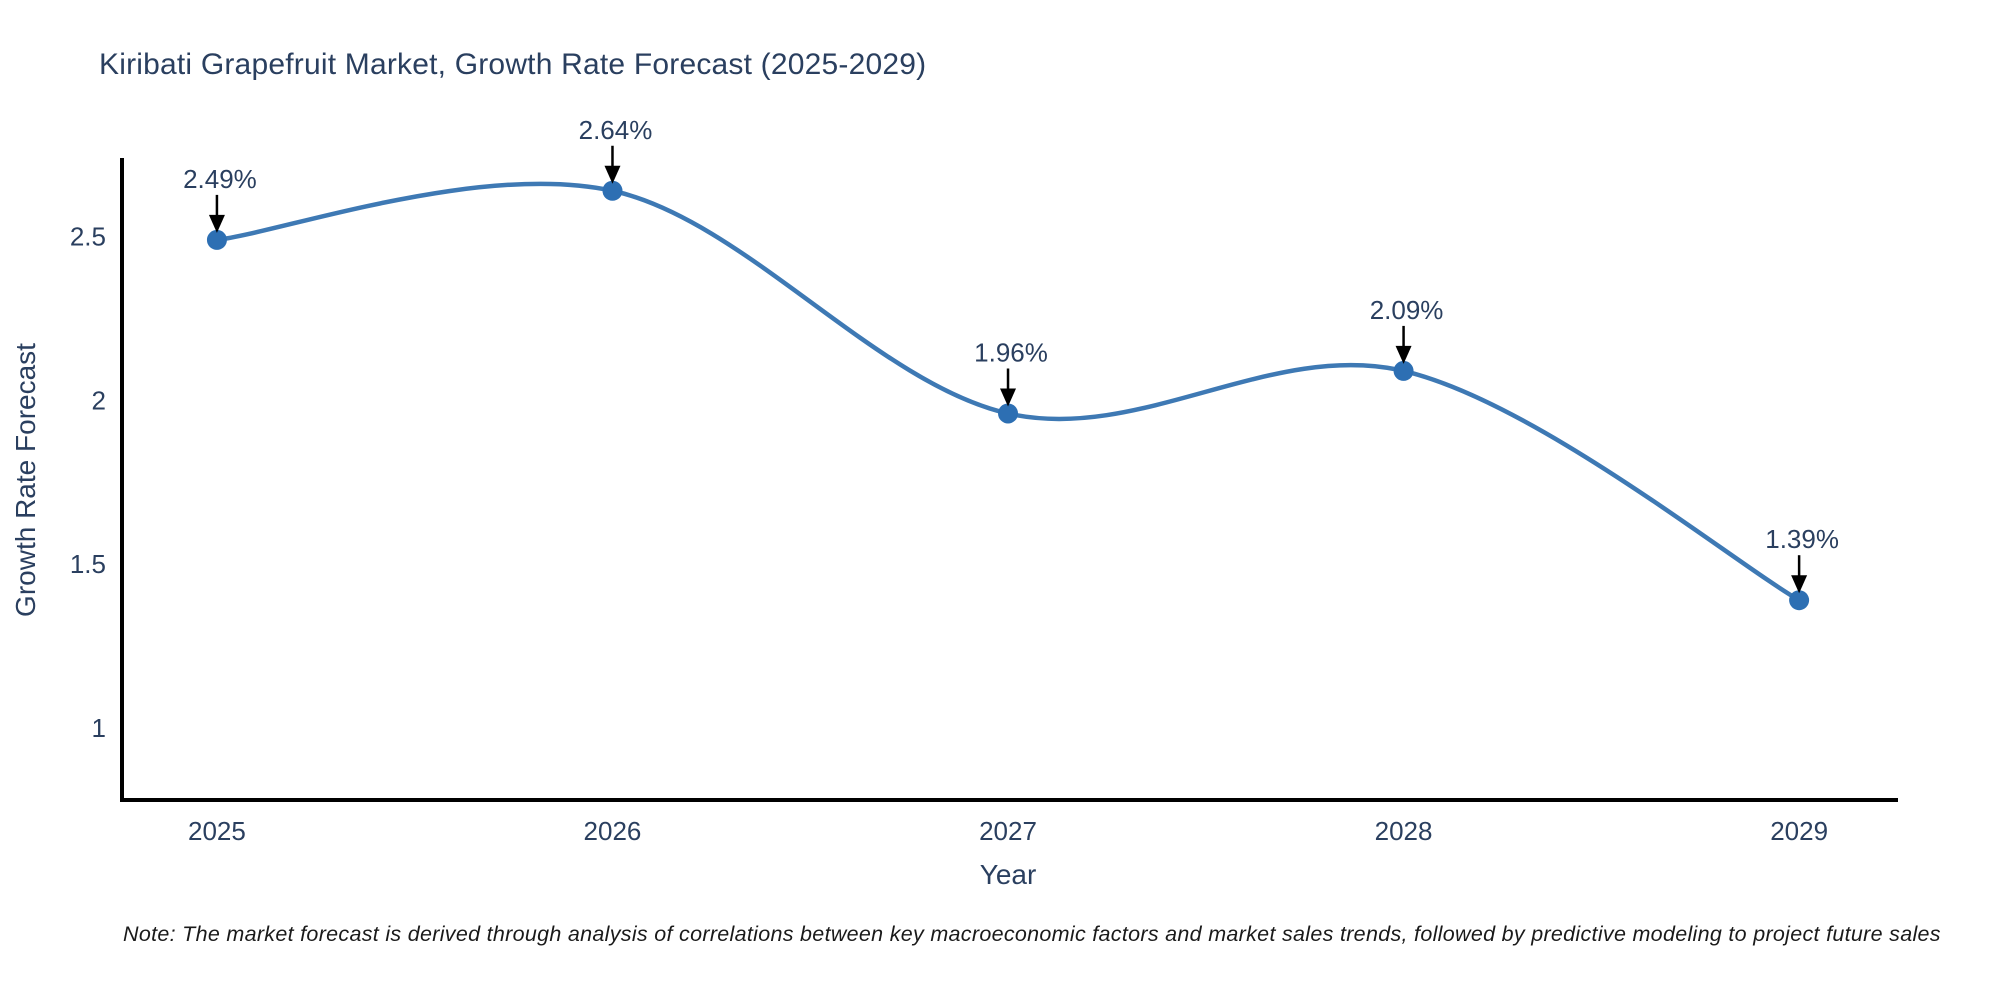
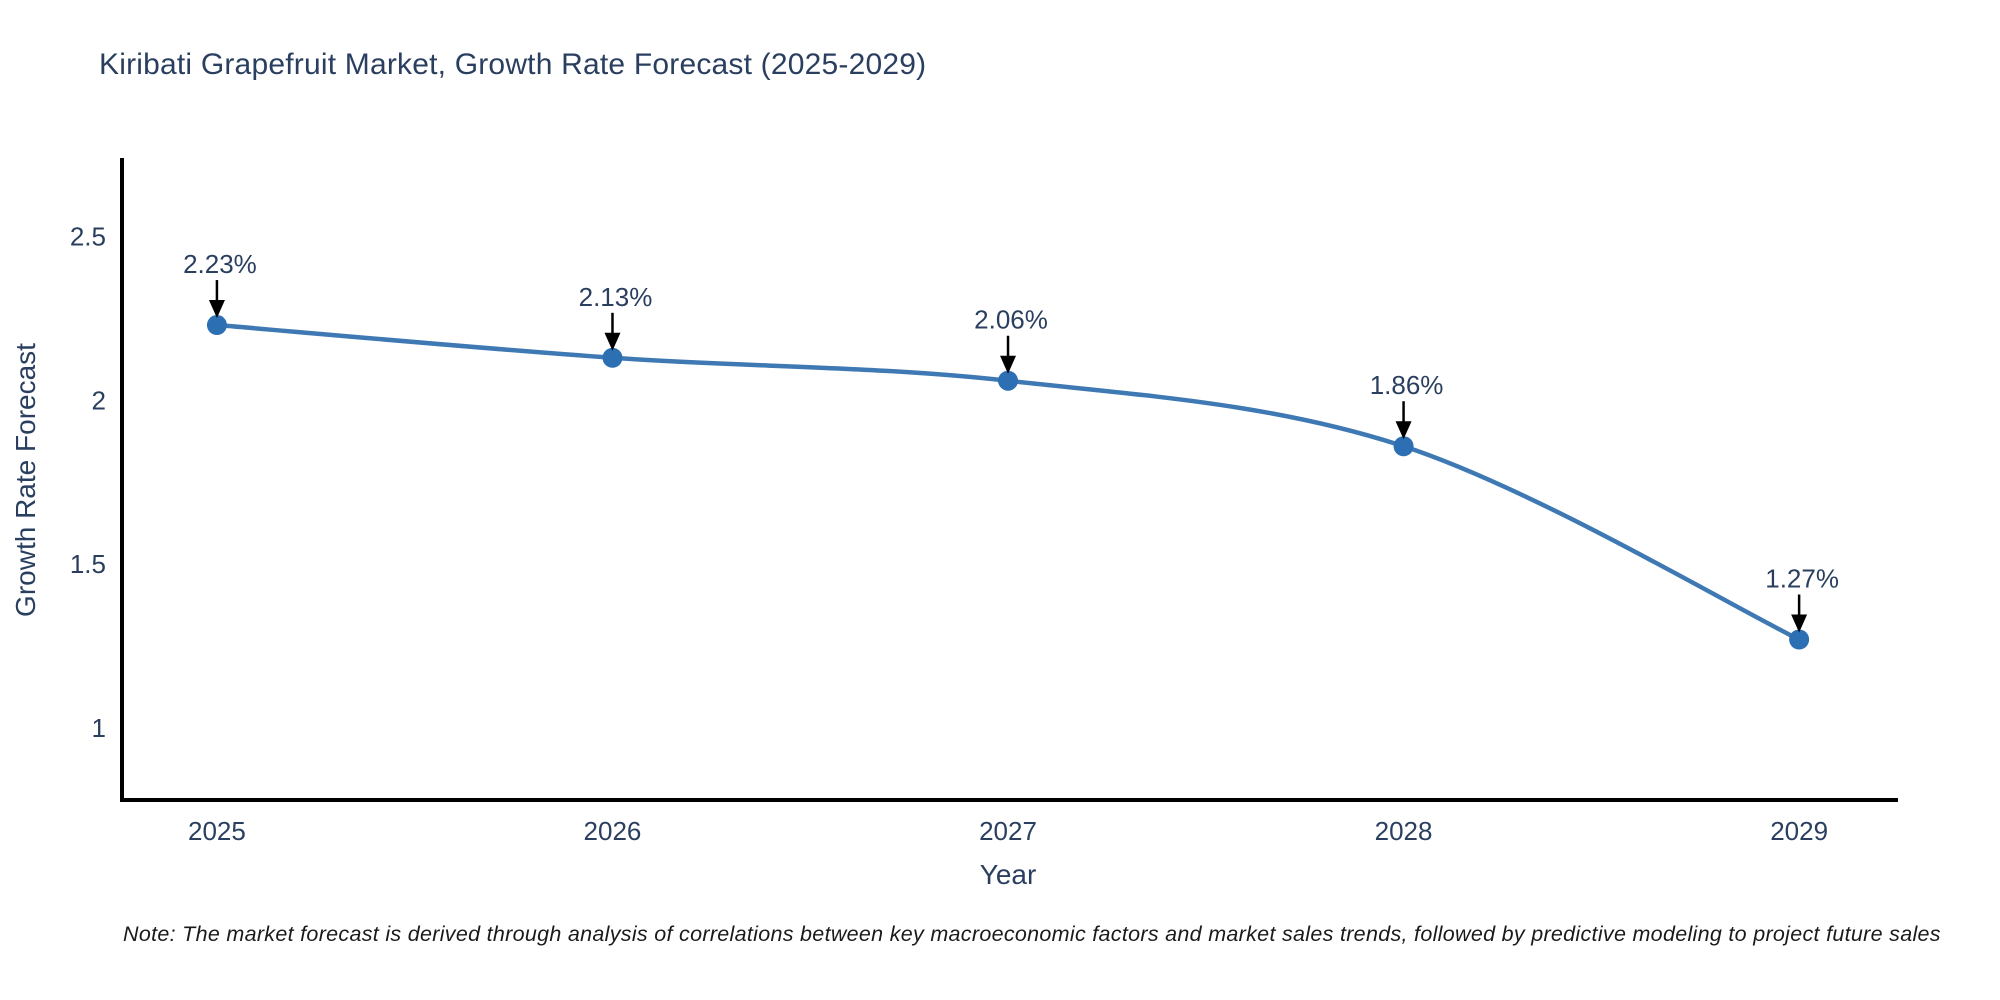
2025: 2.49% -> 2.23%
2026: 2.64% -> 2.13%
2027: 1.96% -> 2.06%
2028: 2.09% -> 1.86%
2029: 1.39% -> 1.27%
